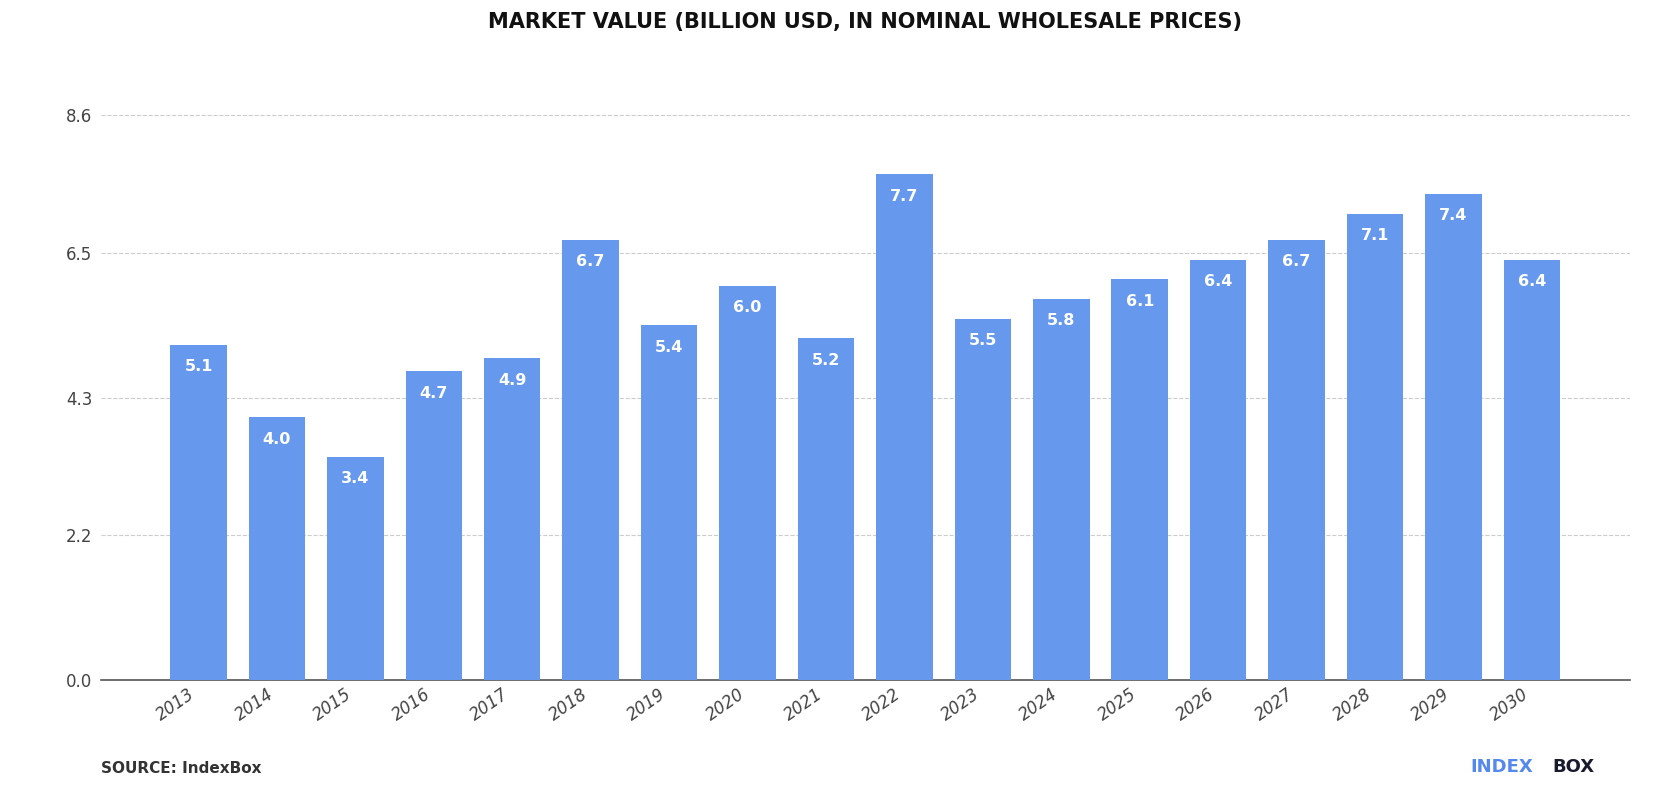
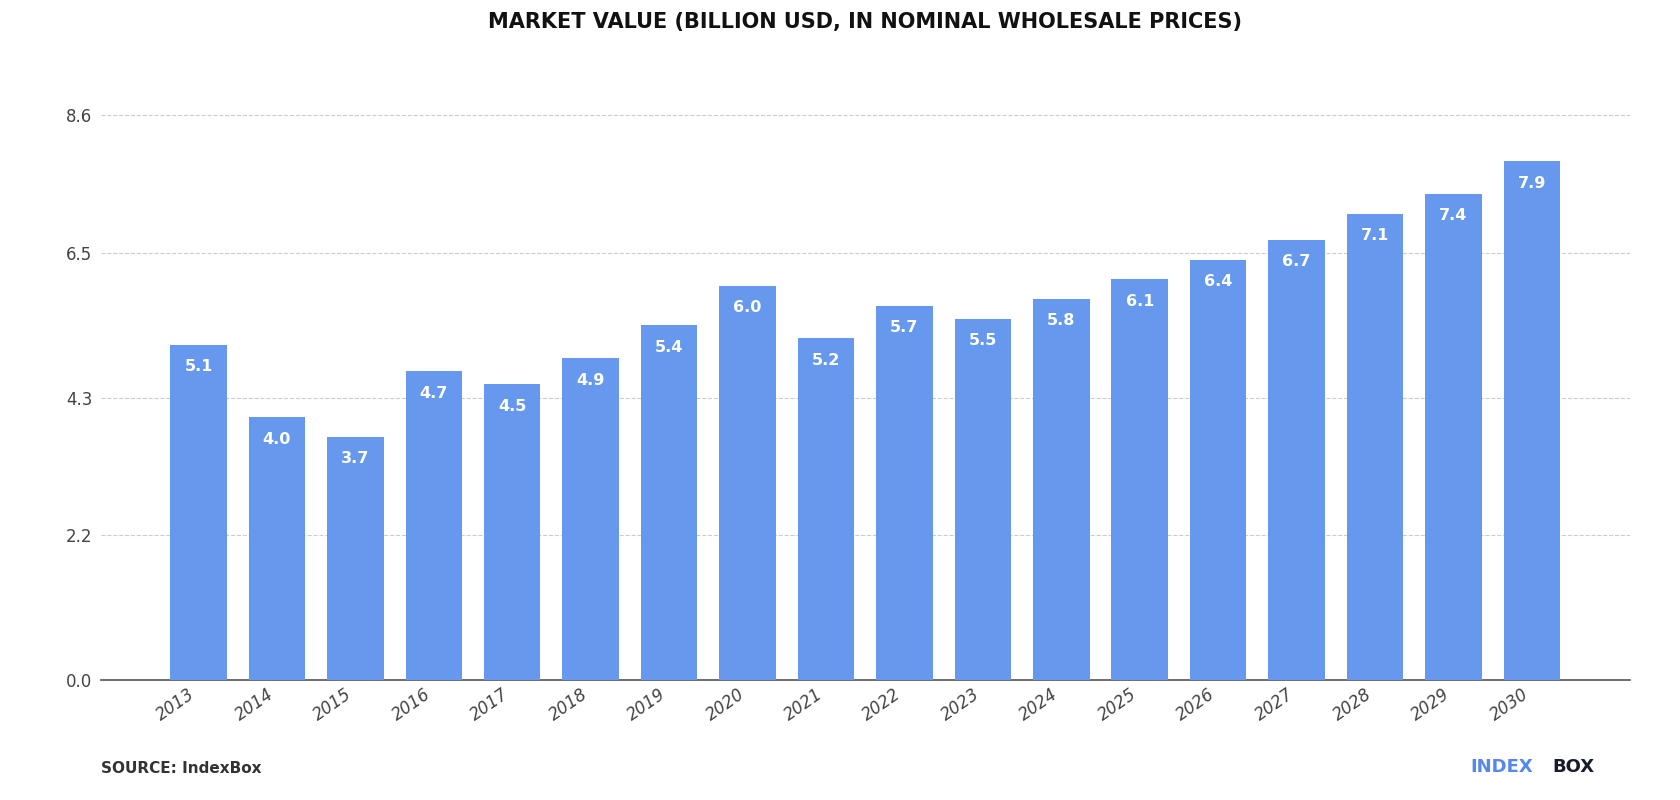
2015: 3.4 -> 3.7
2017: 4.9 -> 4.5
2018: 6.7 -> 4.9
2022: 7.7 -> 5.7
2030: 6.4 -> 7.9
